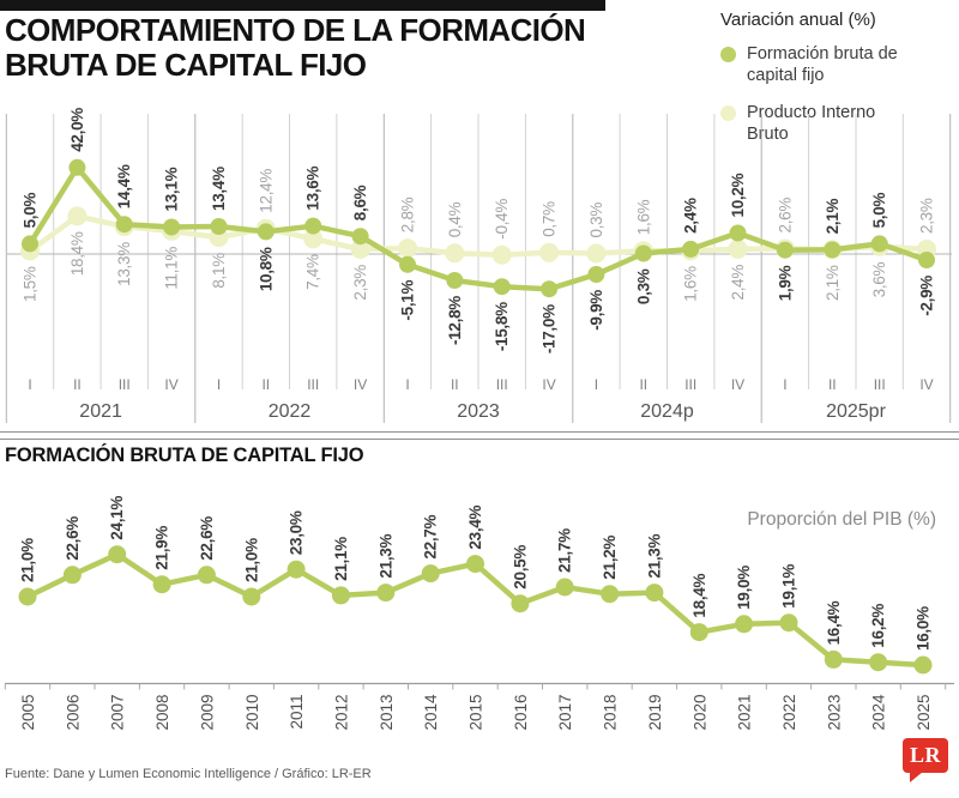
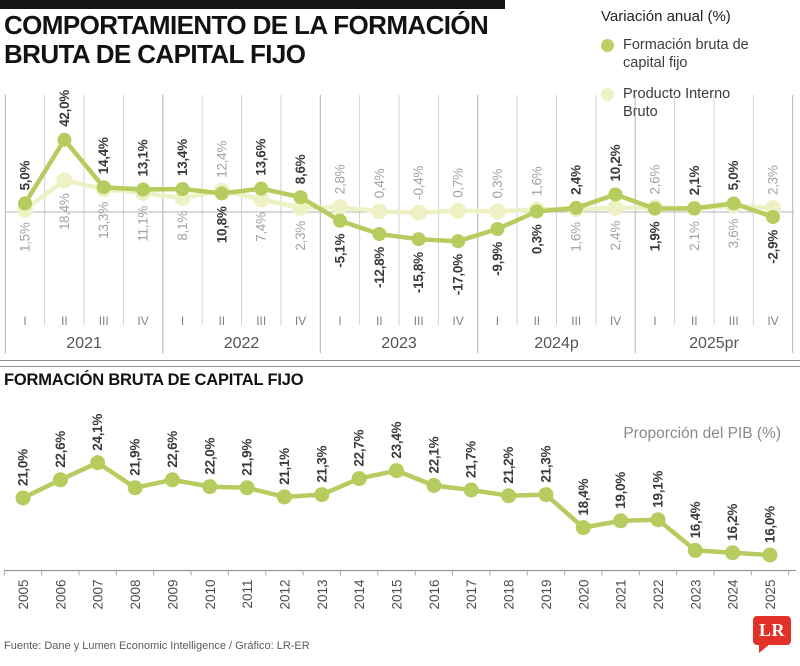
Proporción del PIB (%)/2010: 21,0% -> 22,0%
Proporción del PIB (%)/2011: 23,0% -> 21,9%
Proporción del PIB (%)/2016: 20,5% -> 22,1%
